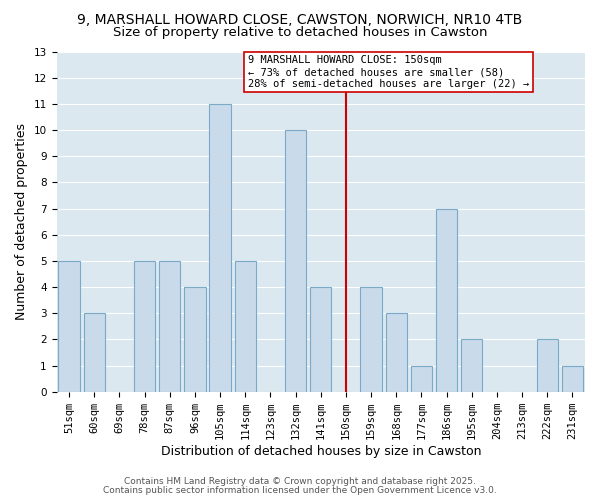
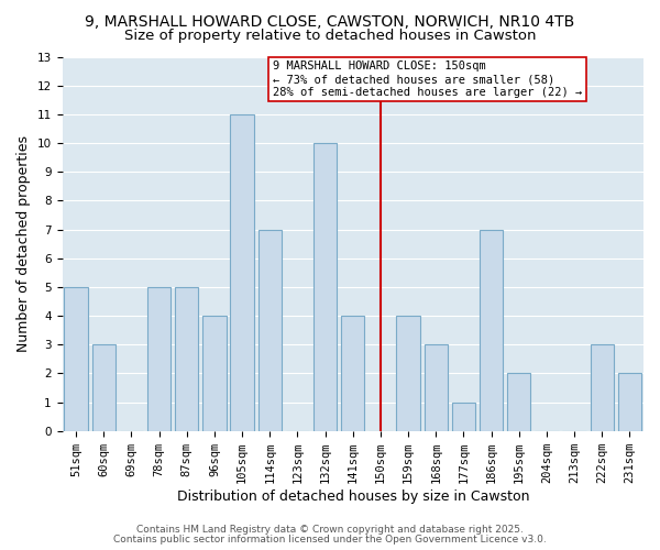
114sqm: 5 -> 7
222sqm: 2 -> 3
231sqm: 1 -> 2
